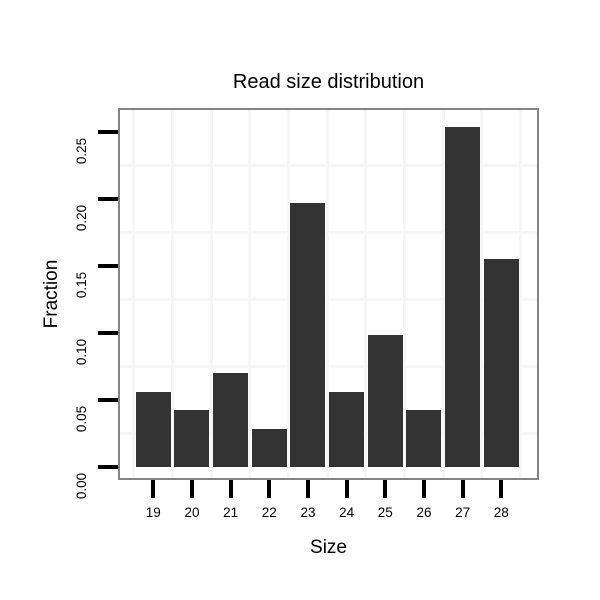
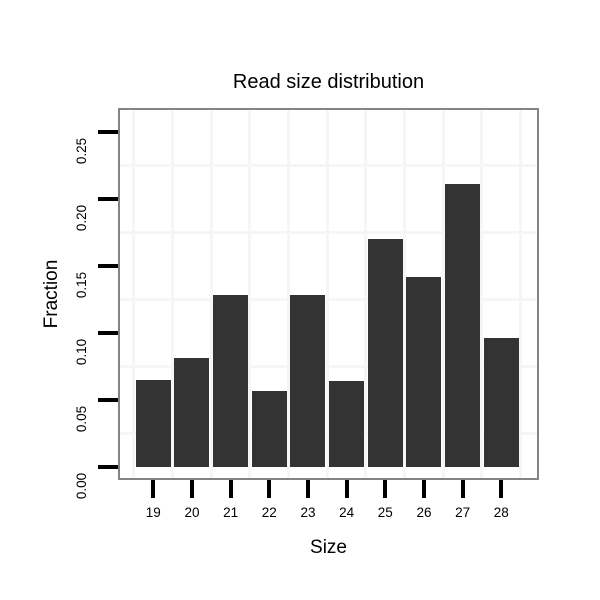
19: 0.056 -> 0.065
20: 0.042 -> 0.081
21: 0.070 -> 0.128
22: 0.028 -> 0.057
23: 0.197 -> 0.128
24: 0.056 -> 0.064
25: 0.099 -> 0.170
26: 0.042 -> 0.142
27: 0.254 -> 0.211
28: 0.155 -> 0.096
